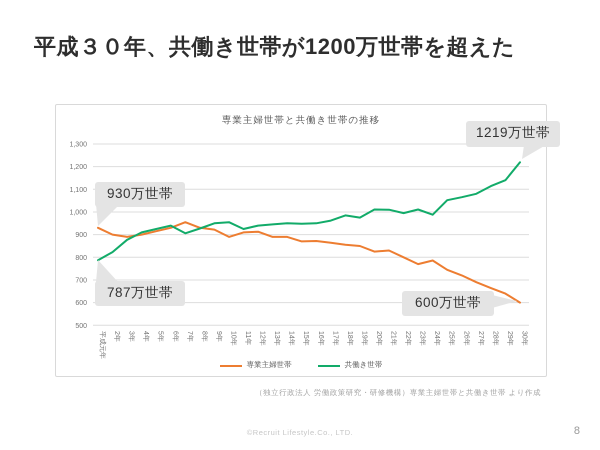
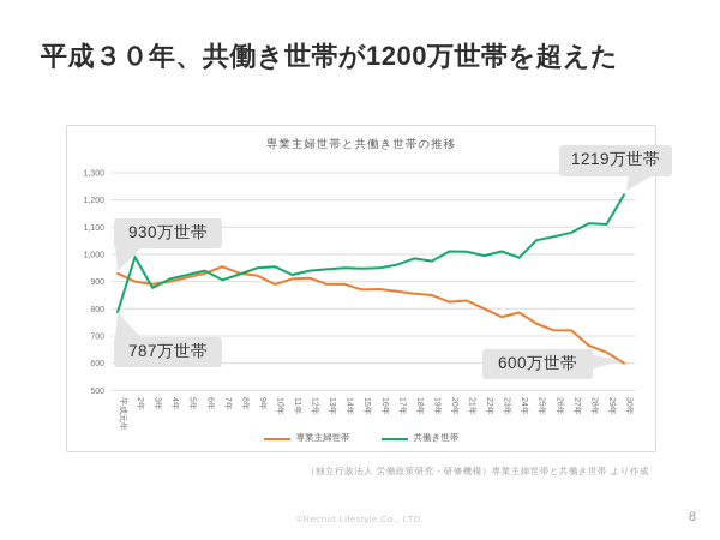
共働き世帯/2年: 820 -> 990
専業主婦世帯/27年: 690 -> 720
共働き世帯/29年: 1140 -> 1110
